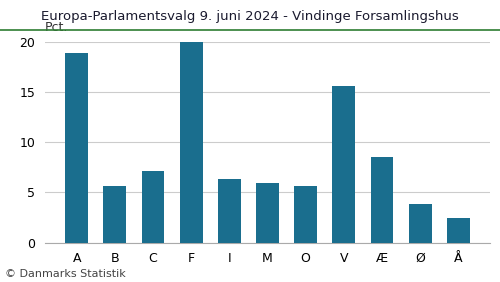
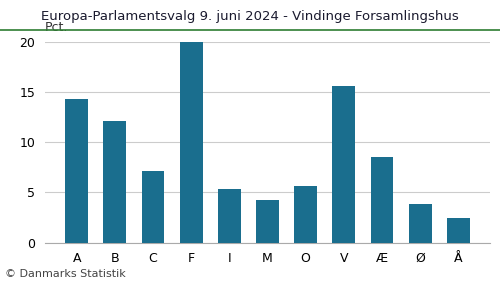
A: 18.9 -> 14.3
B: 5.6 -> 12.1
I: 6.3 -> 5.3
M: 5.9 -> 4.2
